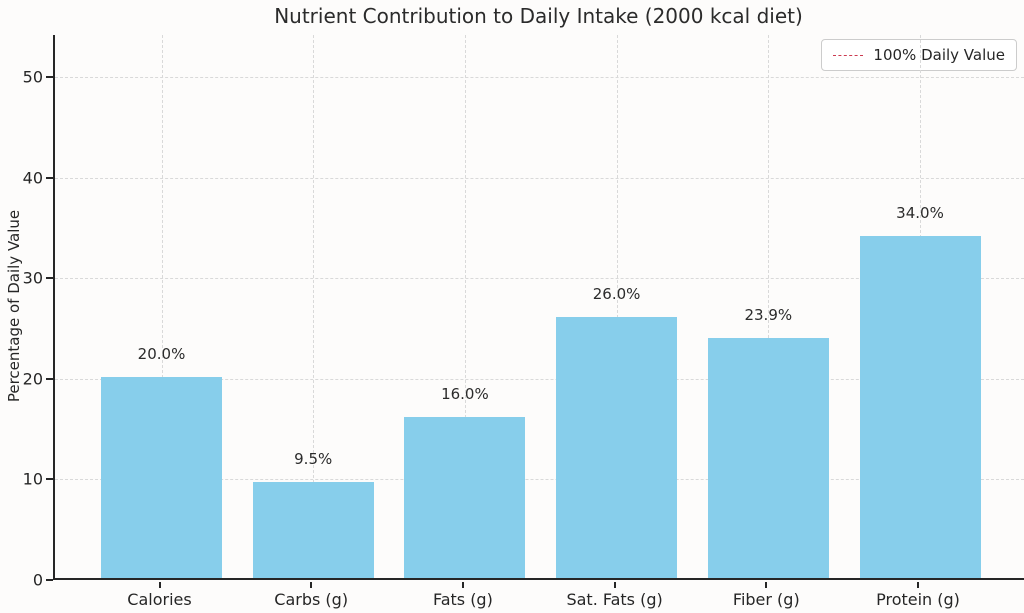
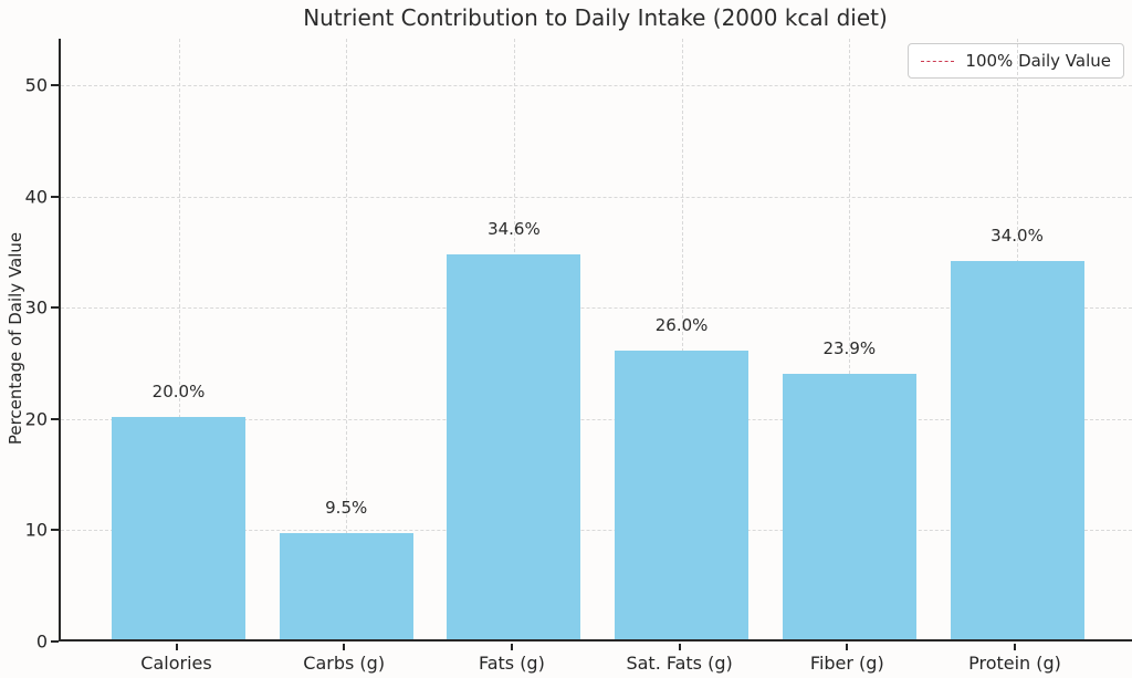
Fats (g): 16.0% -> 34.6%
